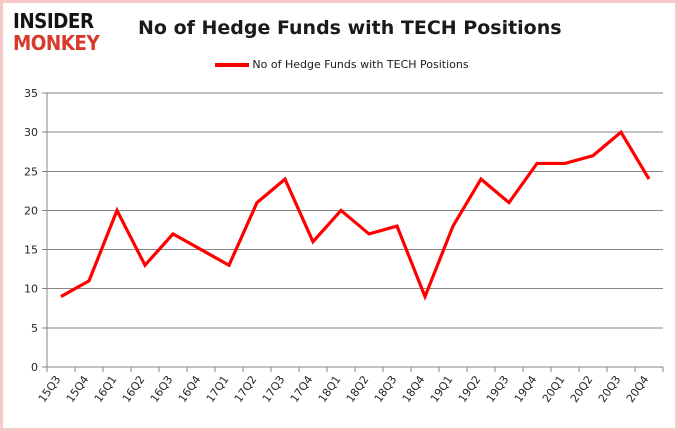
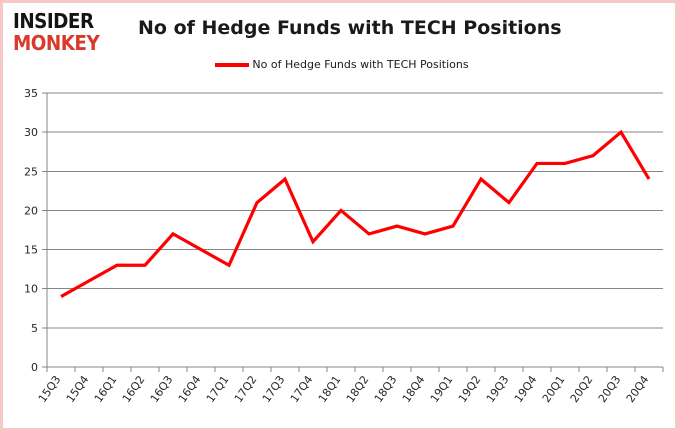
16Q1: 20 -> 13
18Q4: 9 -> 17
